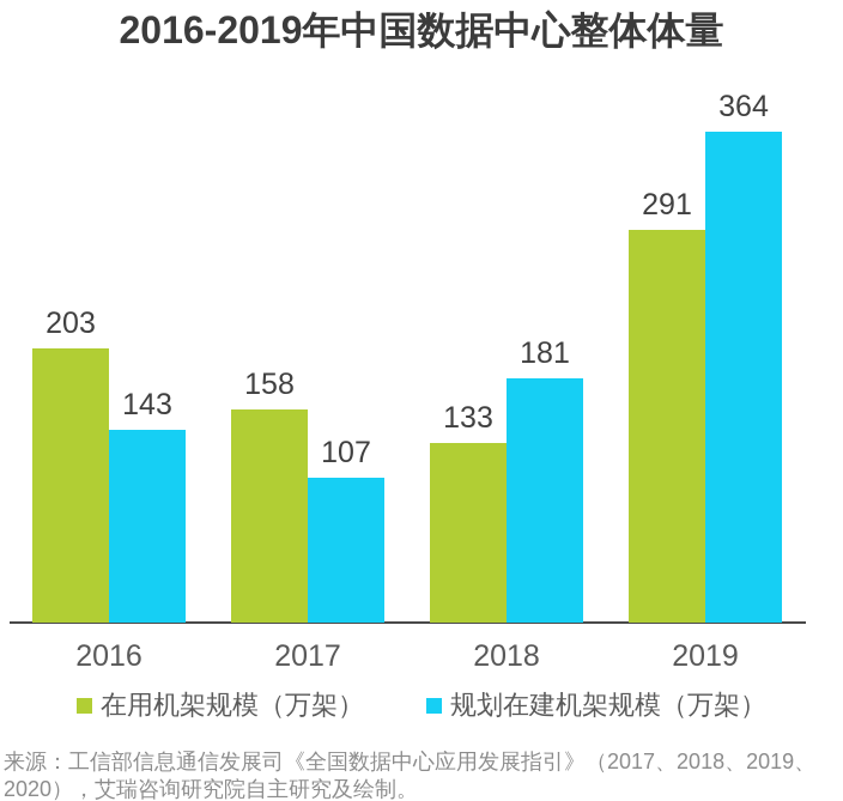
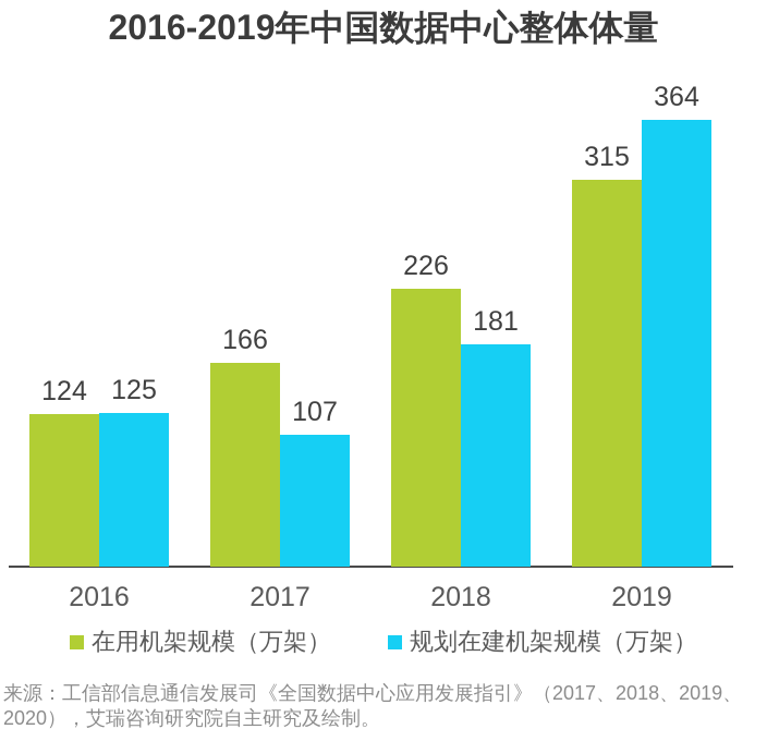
在用机架规模（万架）/2016: 203 -> 124
规划在建机架规模（万架）/2016: 143 -> 125
在用机架规模（万架）/2017: 158 -> 166
在用机架规模（万架）/2018: 133 -> 226
在用机架规模（万架）/2019: 291 -> 315
